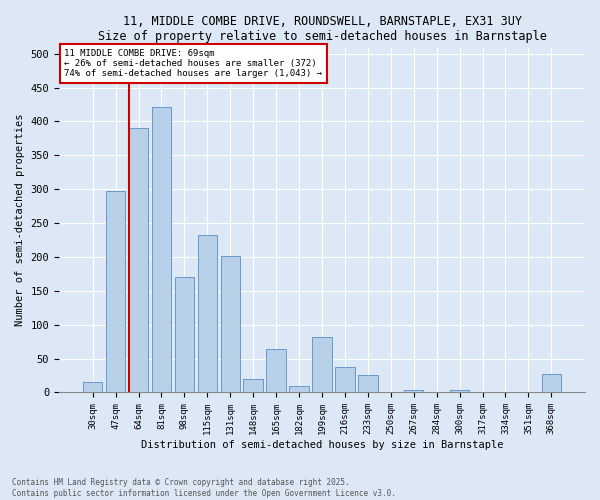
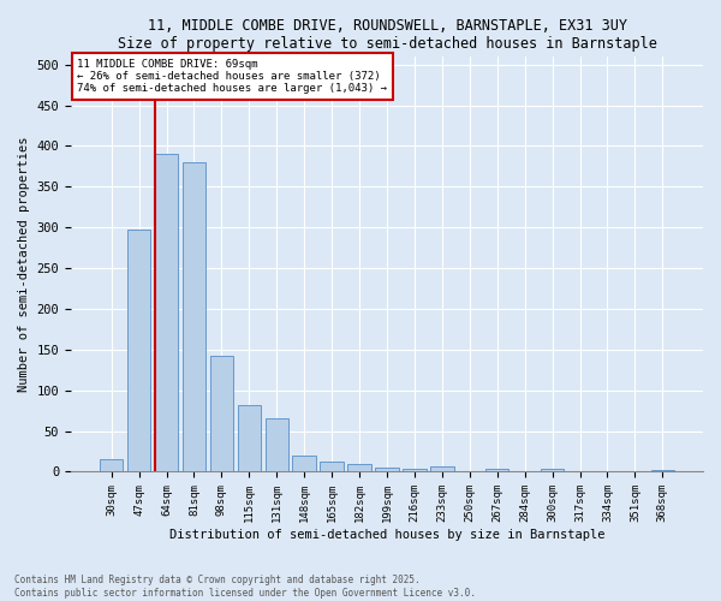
81sqm: 422 -> 380
98sqm: 170 -> 143
115sqm: 232 -> 82
131sqm: 202 -> 65
165sqm: 64 -> 12
199sqm: 82 -> 5
216sqm: 38 -> 4
233sqm: 26 -> 6
368sqm: 28 -> 2
